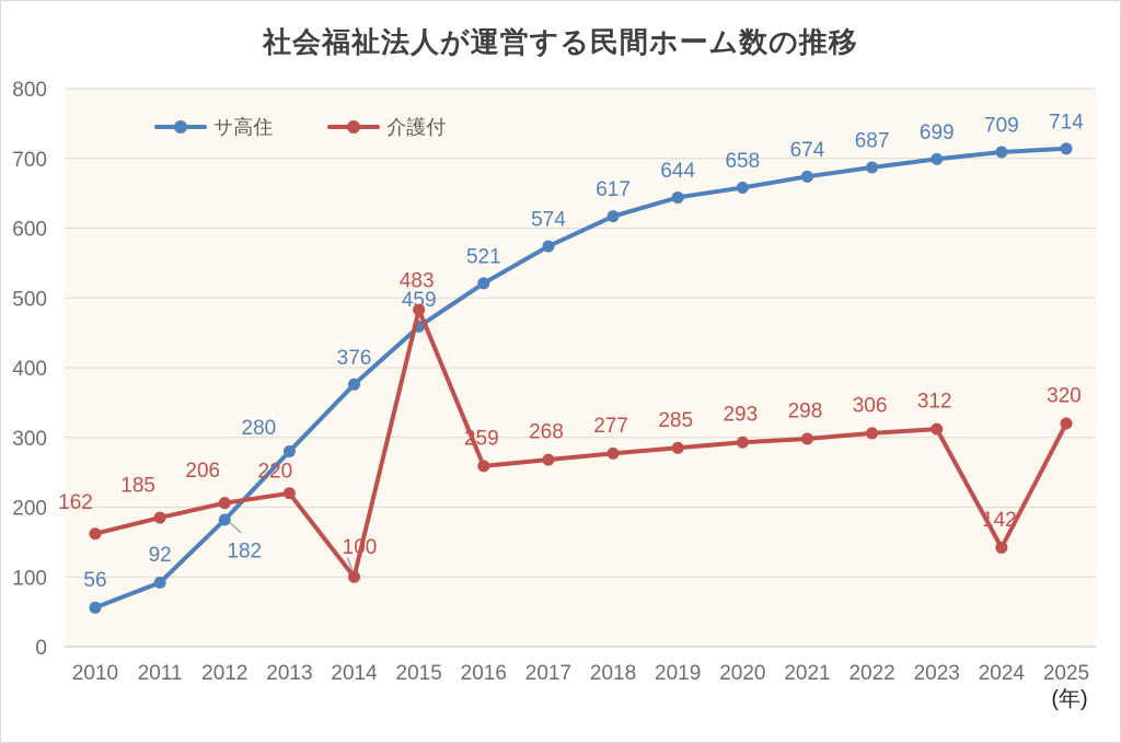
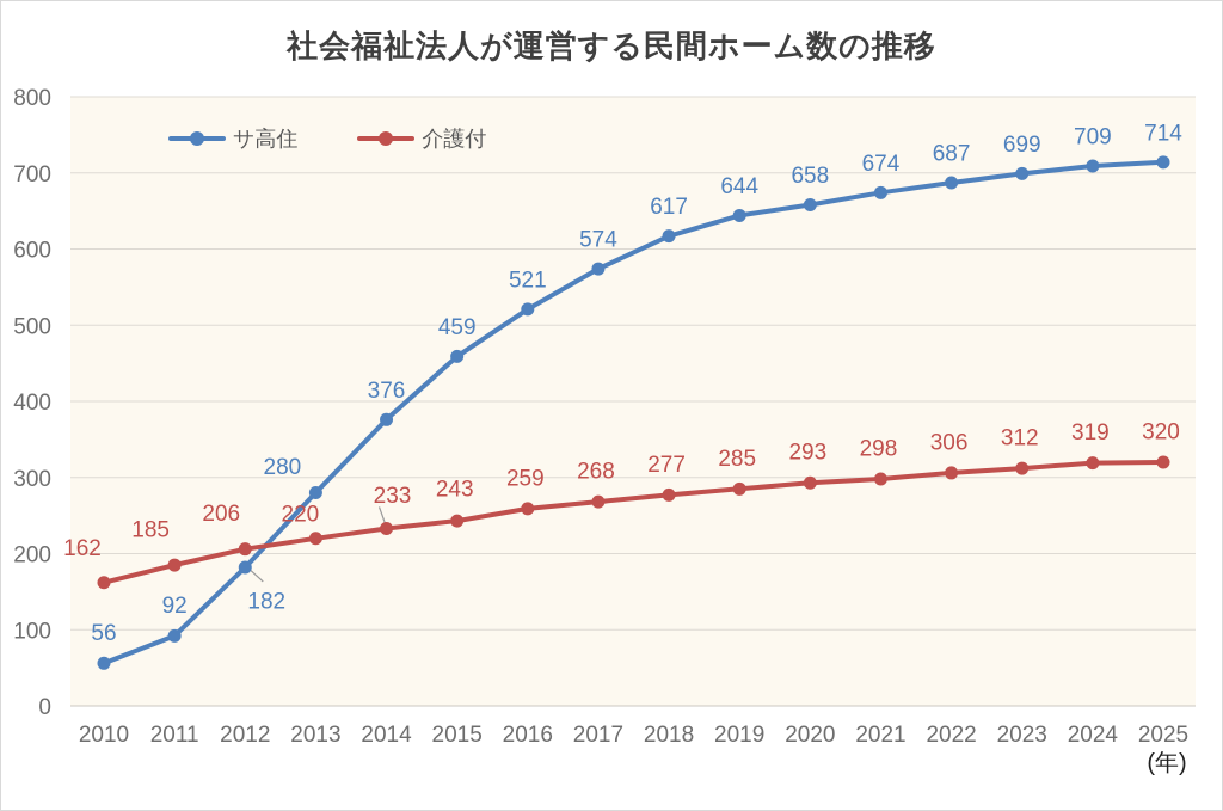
介護付/2014: 100 -> 233
介護付/2015: 483 -> 243
介護付/2024: 142 -> 319
